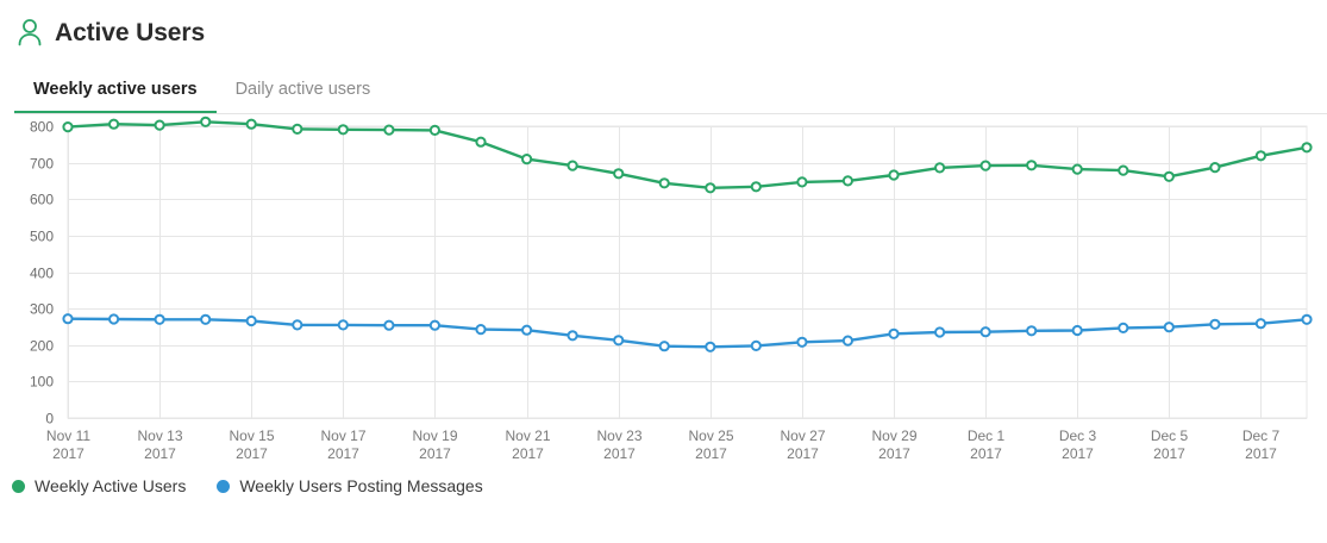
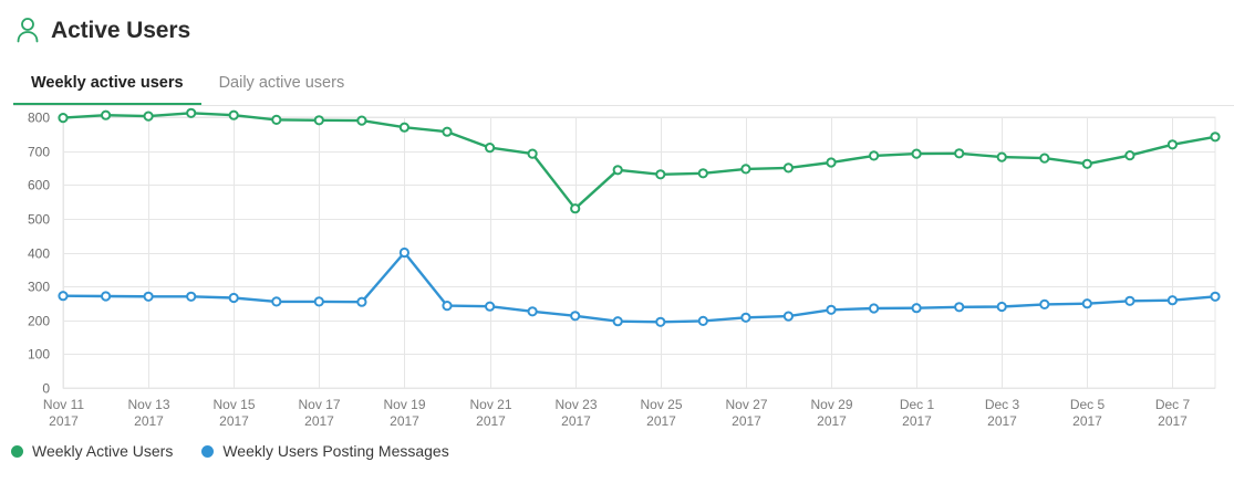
Weekly Active Users/Nov 19 2017: 790 -> 770
Weekly Users Posting Messages/Nov 19 2017: 250 -> 400
Weekly Active Users/Nov 23 2017: 670 -> 530
